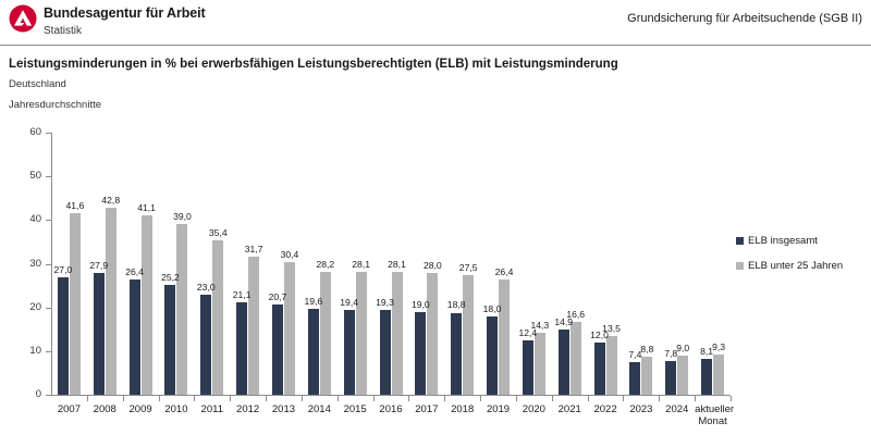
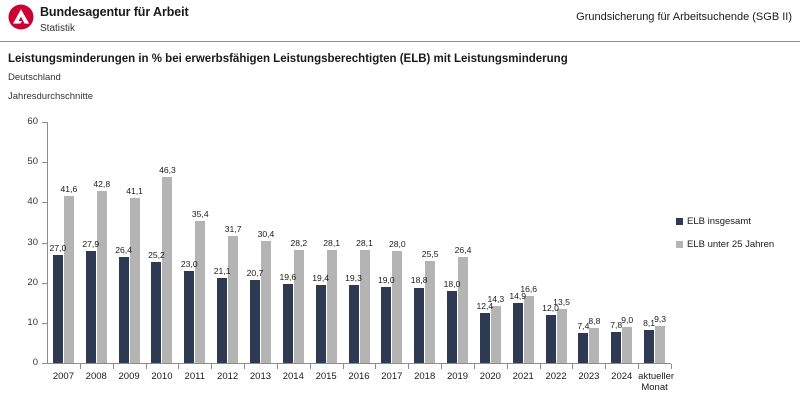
ELB unter 25 Jahren/2010: 39,0 -> 46,3
ELB unter 25 Jahren/2018: 27,5 -> 25,5
